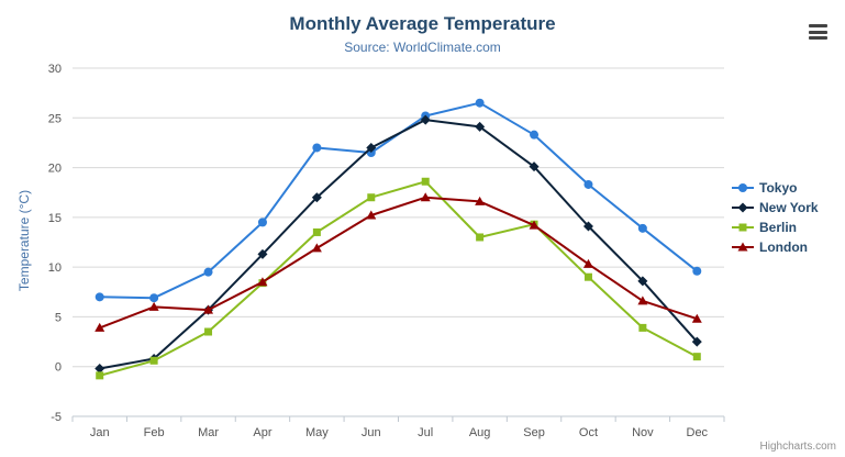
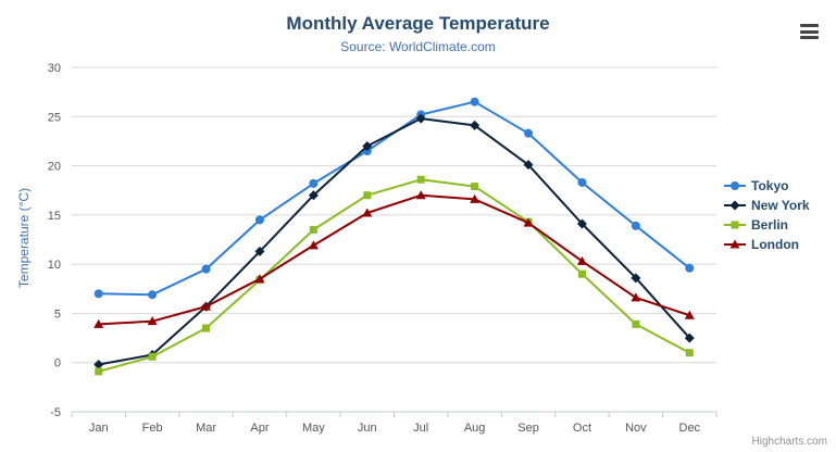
London/Feb: 6 -> 4
Tokyo/May: 22 -> 18
Berlin/Aug: 13 -> 18
